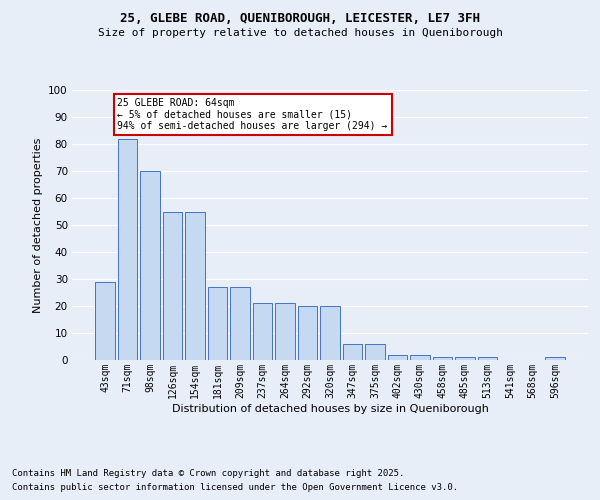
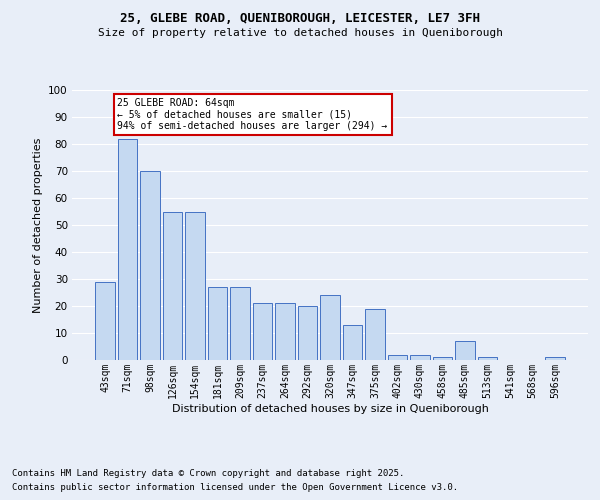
320sqm: 20 -> 24
347sqm: 6 -> 13
375sqm: 6 -> 19
485sqm: 1 -> 7
